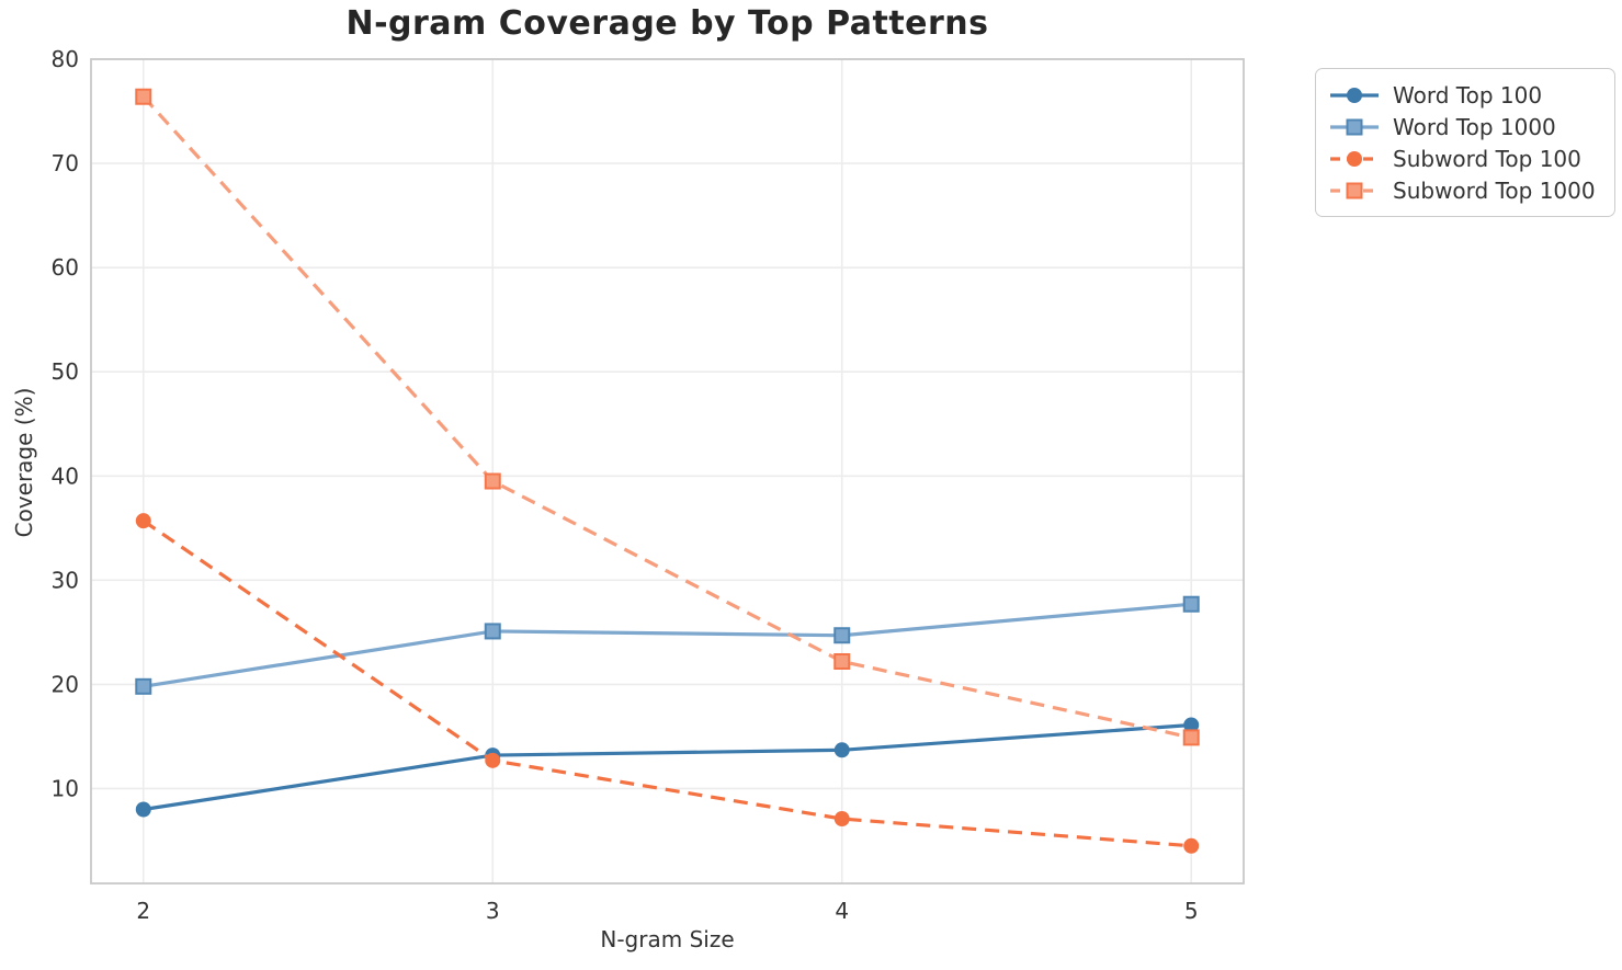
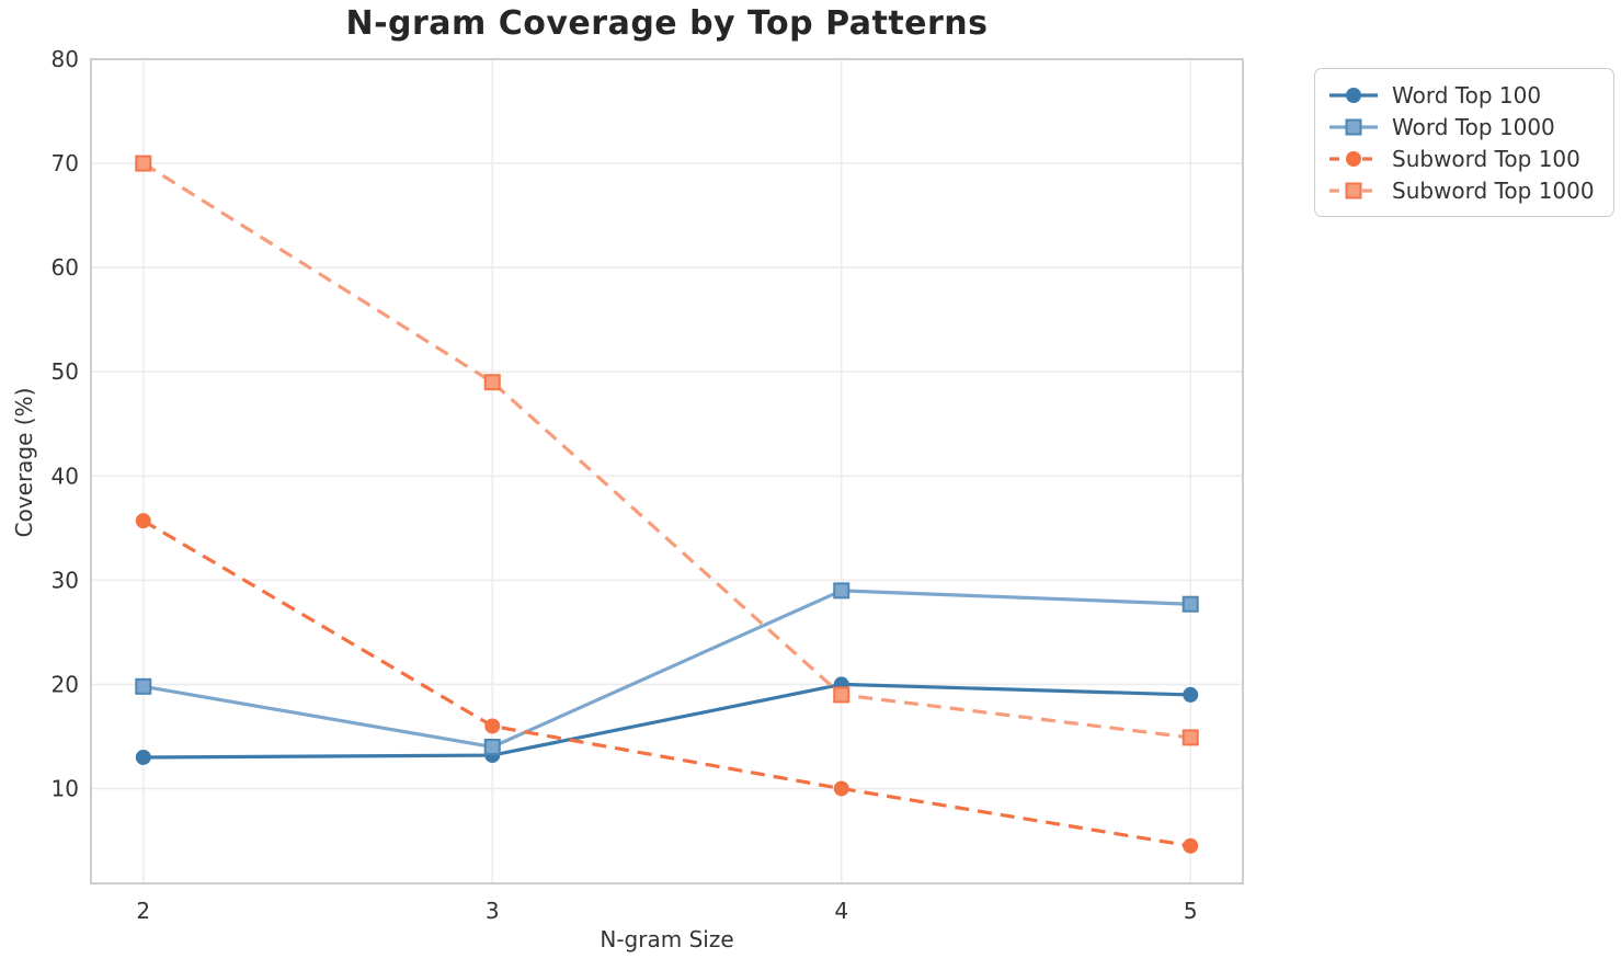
Word Top 100/2: 8 -> 13
Subword Top 1000/2: 76 -> 70
Word Top 1000/3: 25 -> 14
Subword Top 100/3: 13 -> 16
Subword Top 1000/3: 40 -> 49
Word Top 100/4: 14 -> 20
Word Top 1000/4: 25 -> 29
Subword Top 100/4: 7 -> 10
Subword Top 1000/4: 22 -> 19
Word Top 100/5: 16 -> 19
